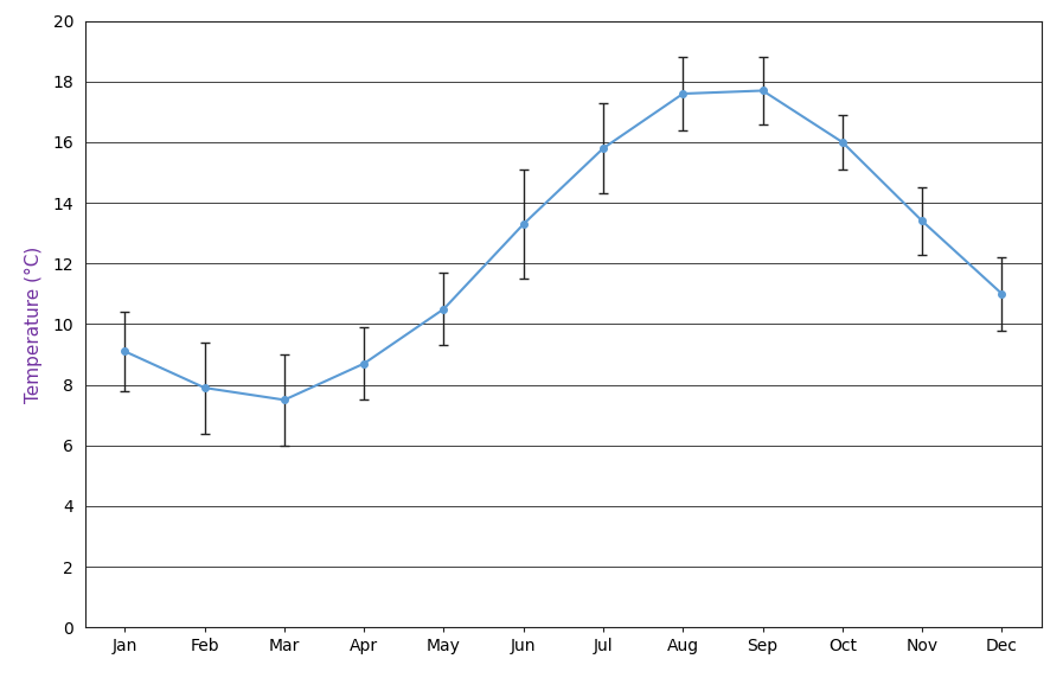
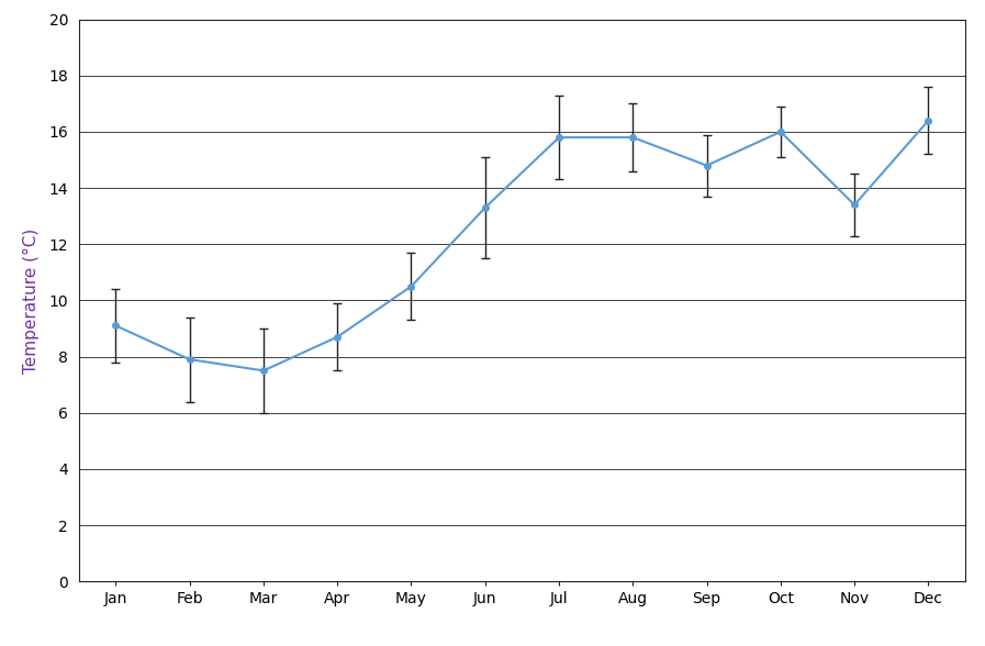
Aug: 17.6 -> 15.8
Sep: 17.7 -> 14.8
Dec: 11.0 -> 16.4
